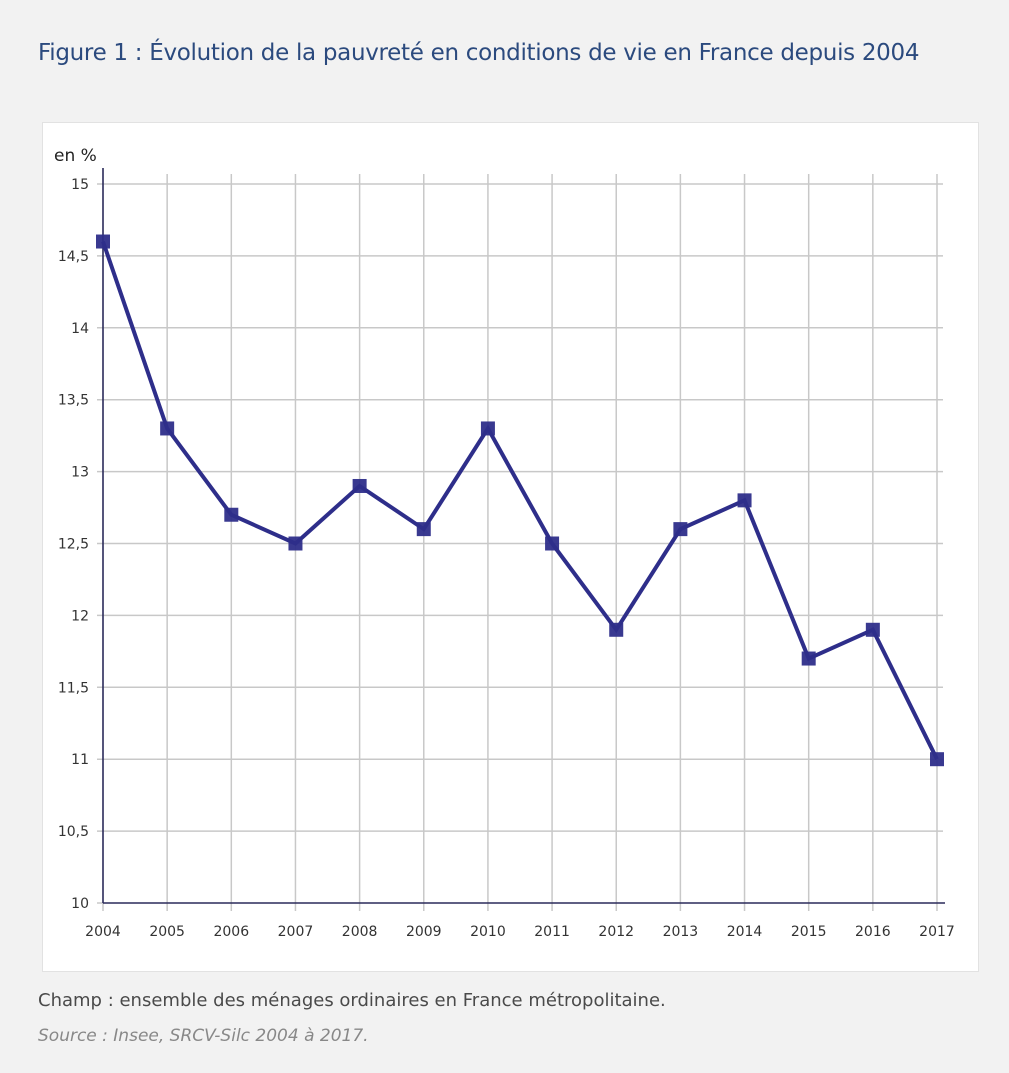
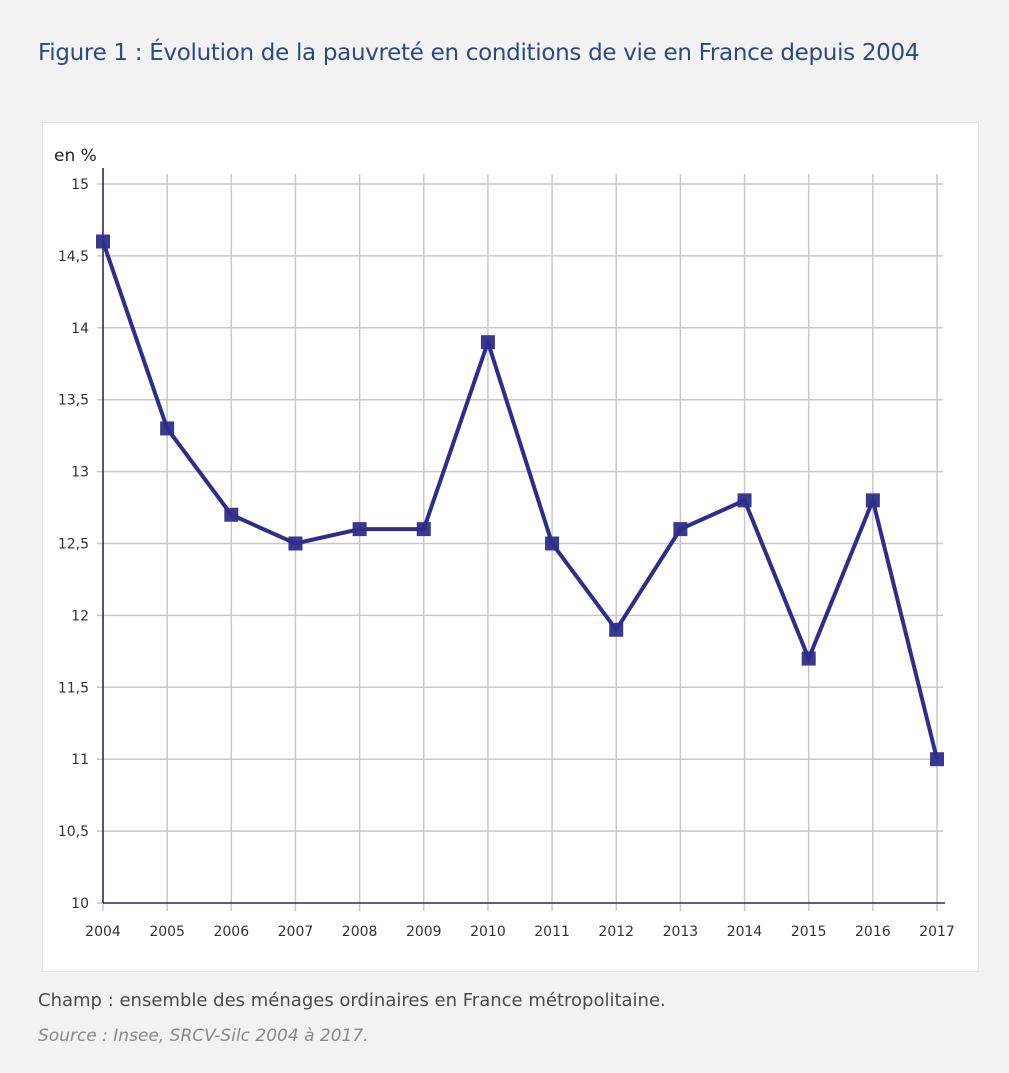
2008: 12.9 -> 12.6
2010: 13.3 -> 13.9
2016: 11.9 -> 12.8
